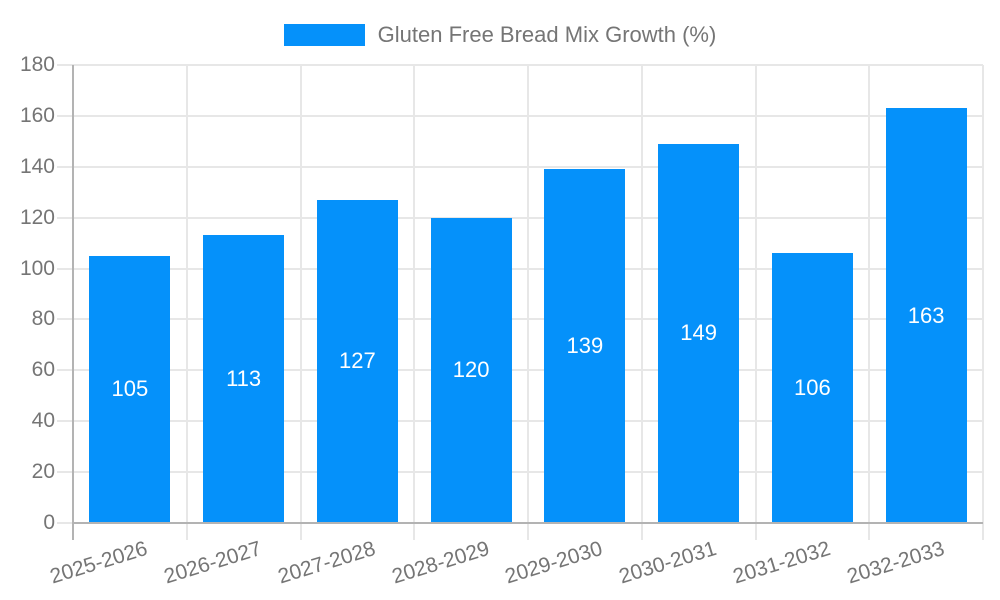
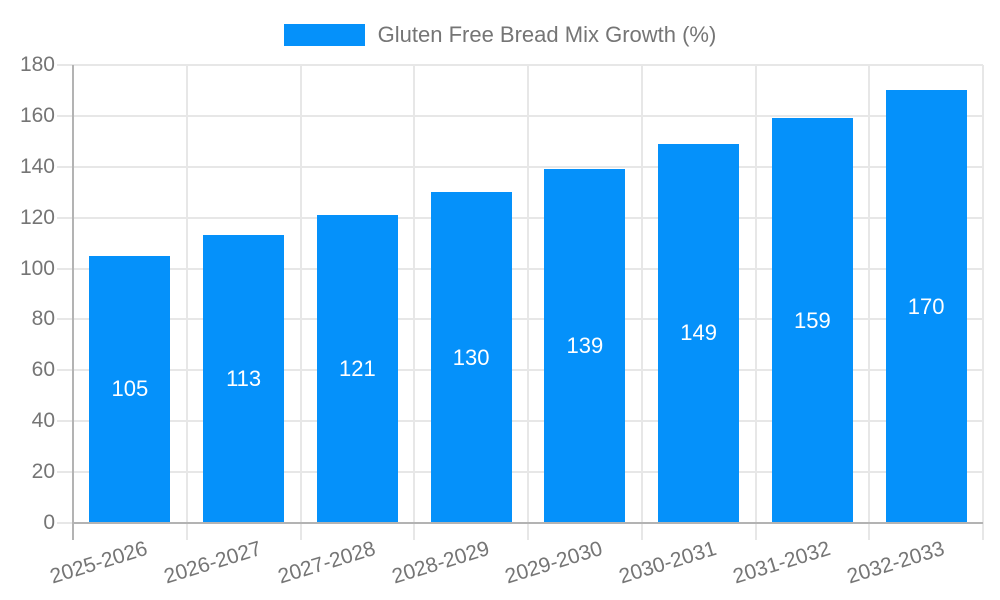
2027-2028: 127 -> 121
2028-2029: 120 -> 130
2031-2032: 106 -> 159
2032-2033: 163 -> 170
